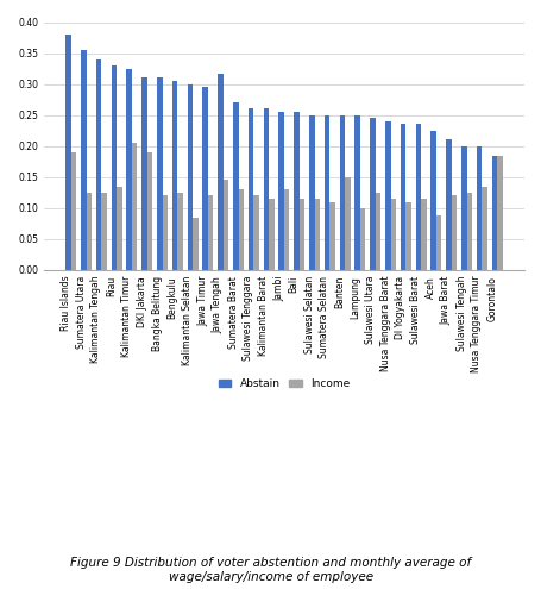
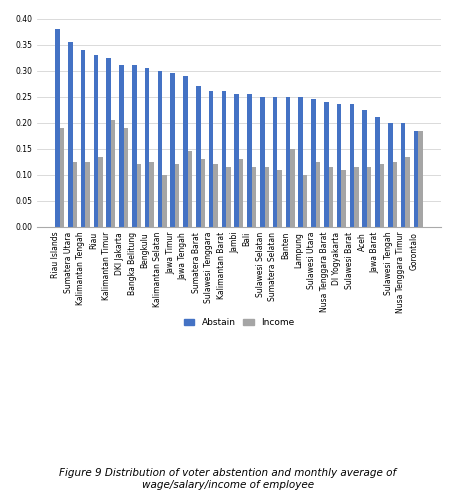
Income/Kalimantan Selatan: 0.084 -> 0.100
Abstain/Jawa Tengah: 0.316 -> 0.290
Income/Aceh: 0.088 -> 0.115
